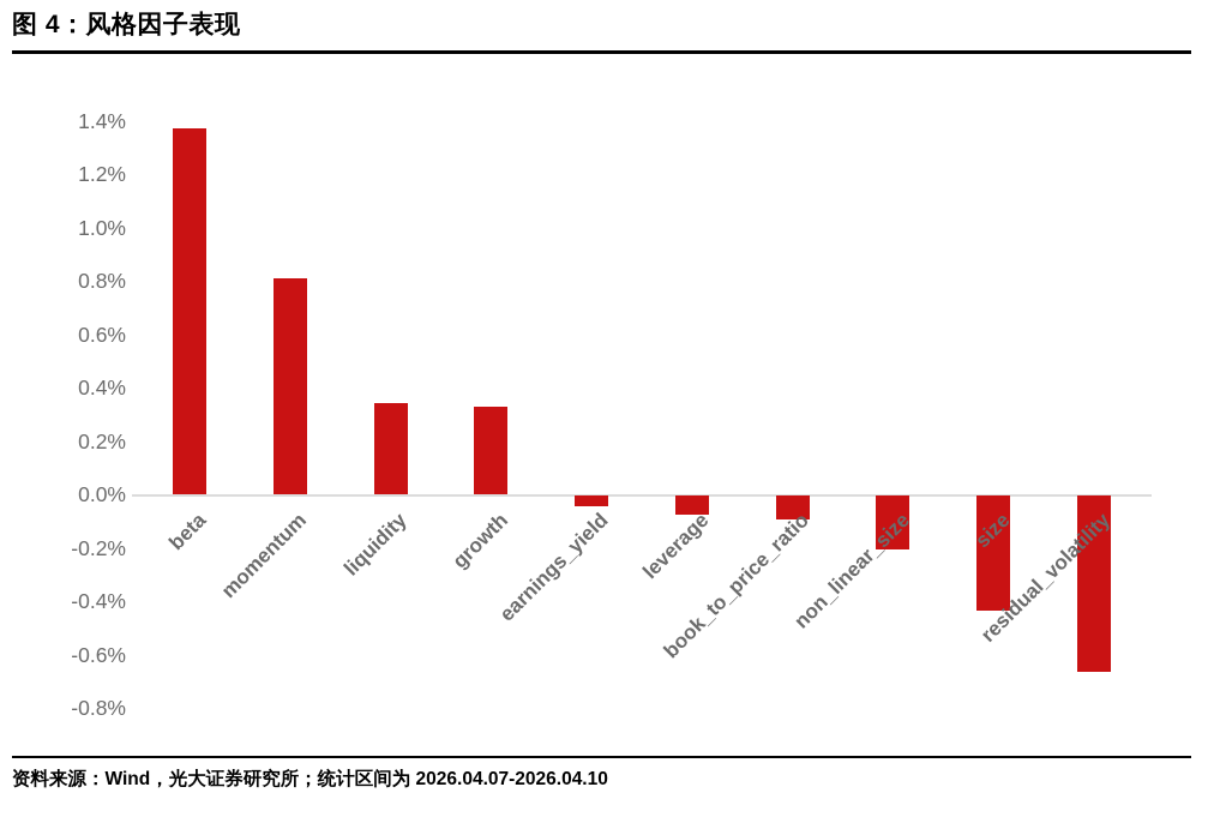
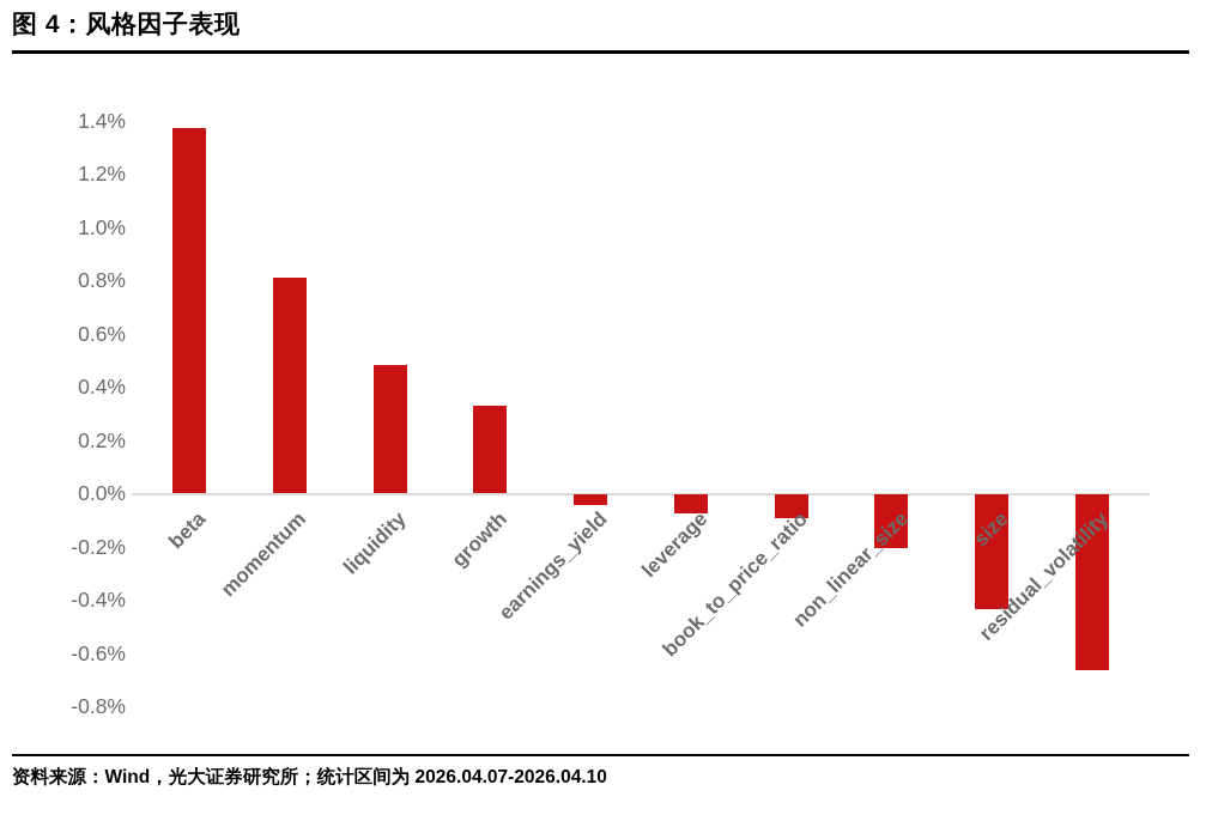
liquidity: 0.34% -> 0.48%
